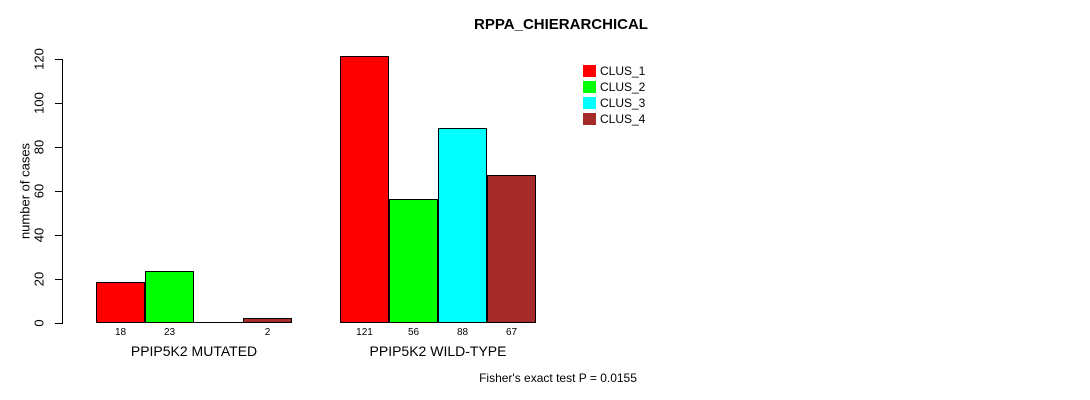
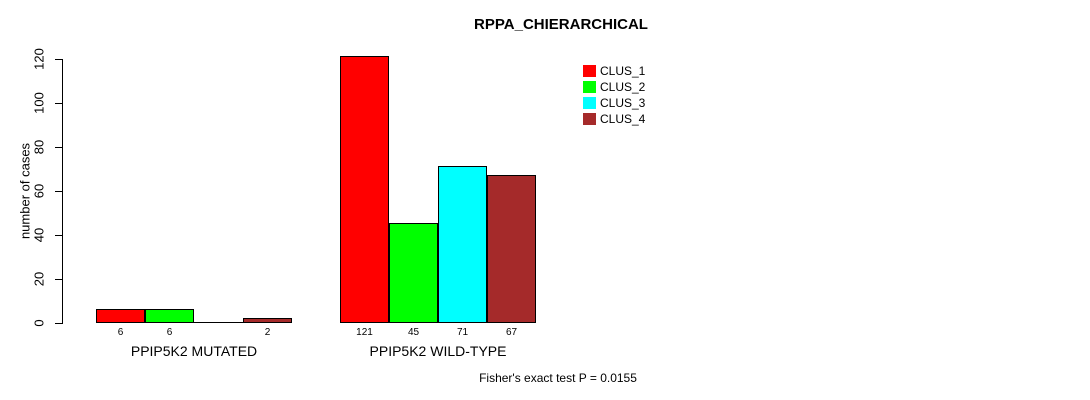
CLUS_1/PPIP5K2 MUTATED: 18 -> 6
CLUS_2/PPIP5K2 MUTATED: 23 -> 6
CLUS_2/PPIP5K2 WILD-TYPE: 56 -> 45
CLUS_3/PPIP5K2 WILD-TYPE: 88 -> 71
